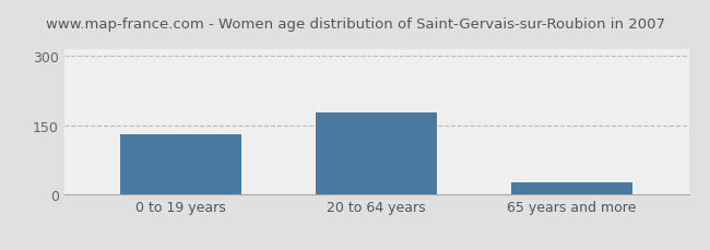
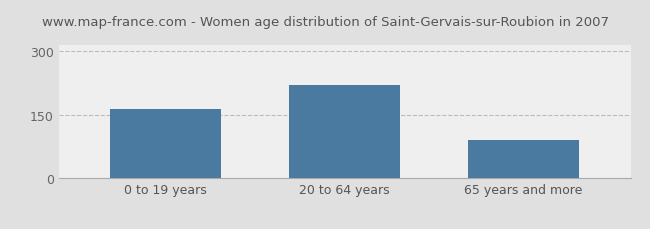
0 to 19 years: 130 -> 165
20 to 64 years: 178 -> 220
65 years and more: 26 -> 90
